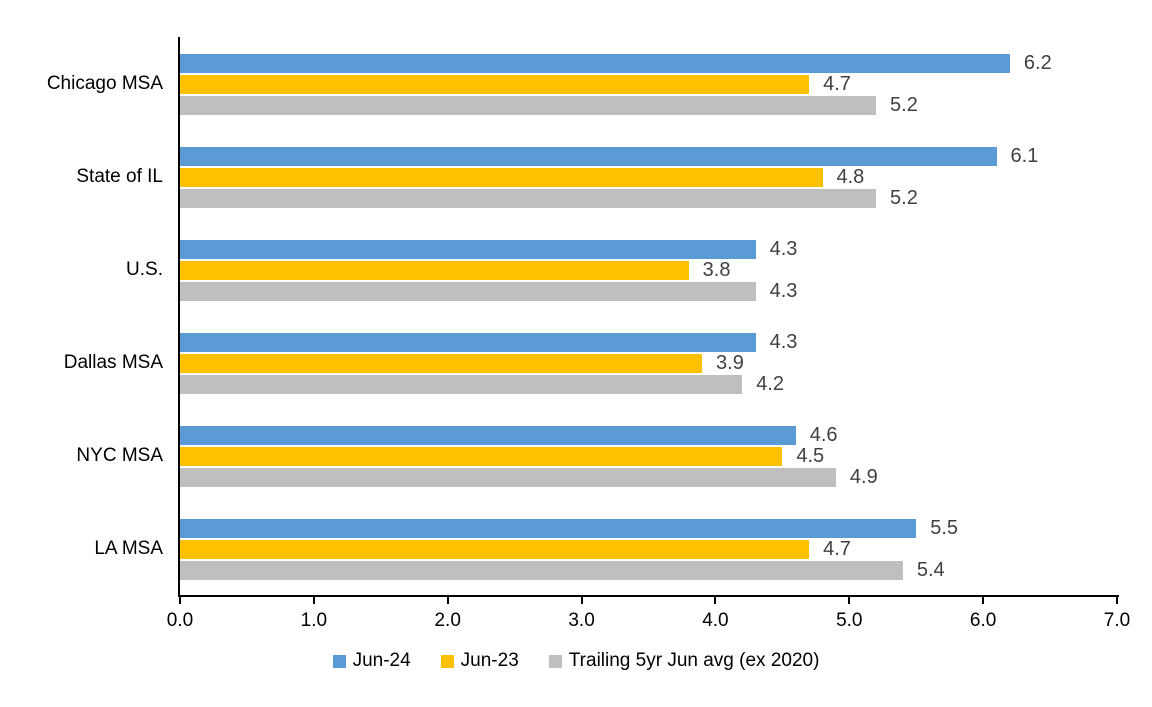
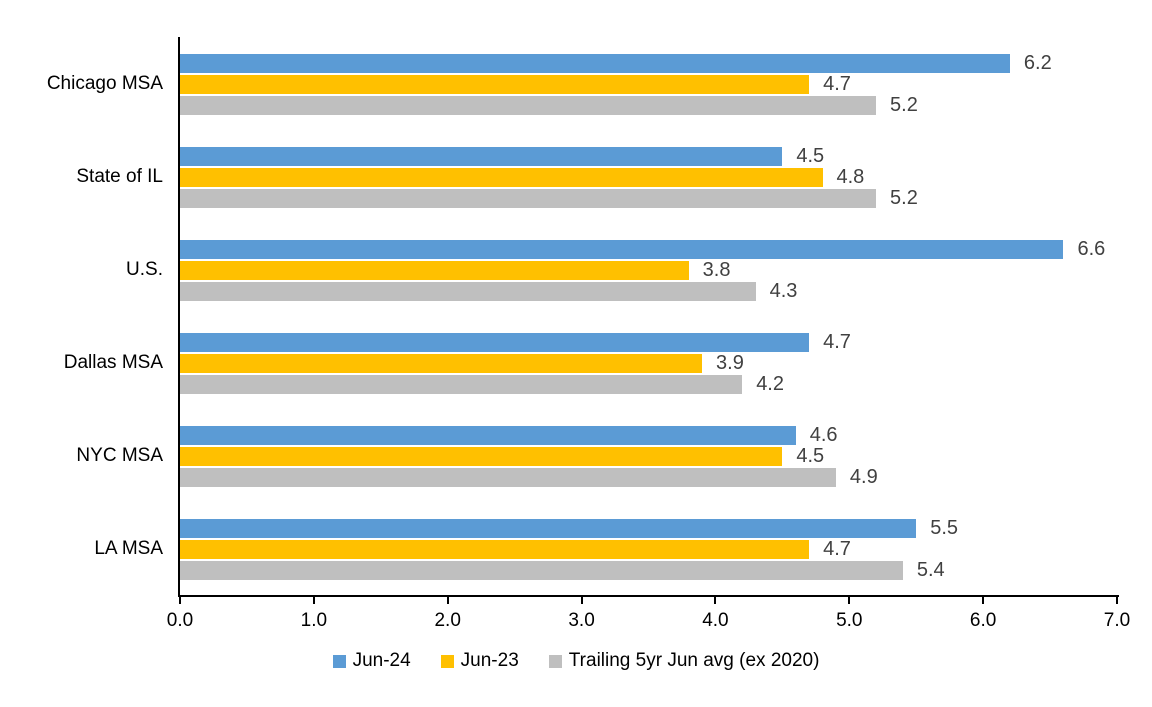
Jun-24/State of IL: 6.1 -> 4.5
Jun-24/U.S.: 4.3 -> 6.6
Jun-24/Dallas MSA: 4.3 -> 4.7
